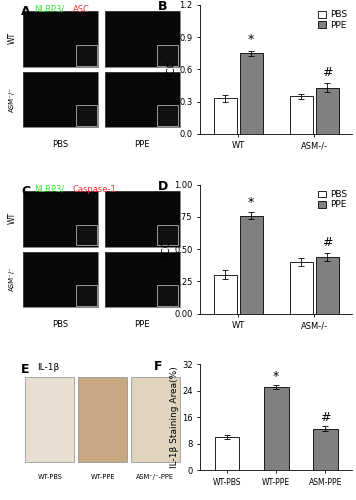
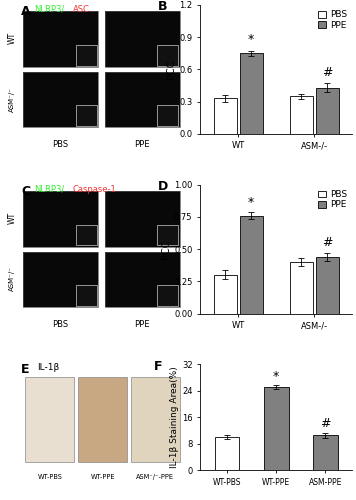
ASM-PPE: 12.5 -> 10.5
